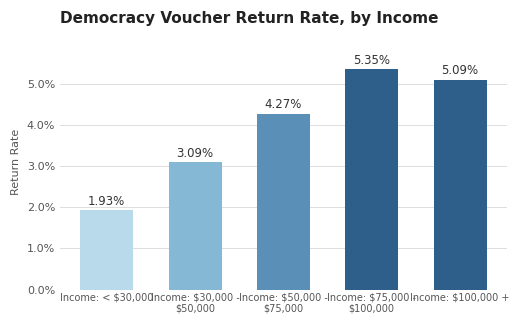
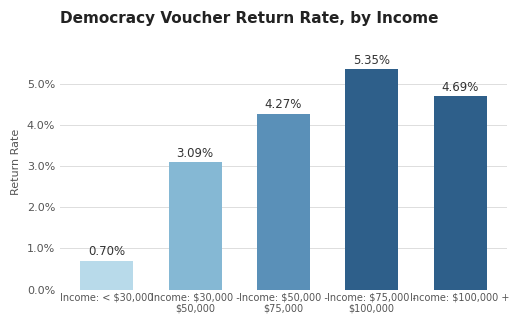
Income: < $30,000: 1.93% -> 0.70%
Income: $100,000 +: 5.09% -> 4.69%
